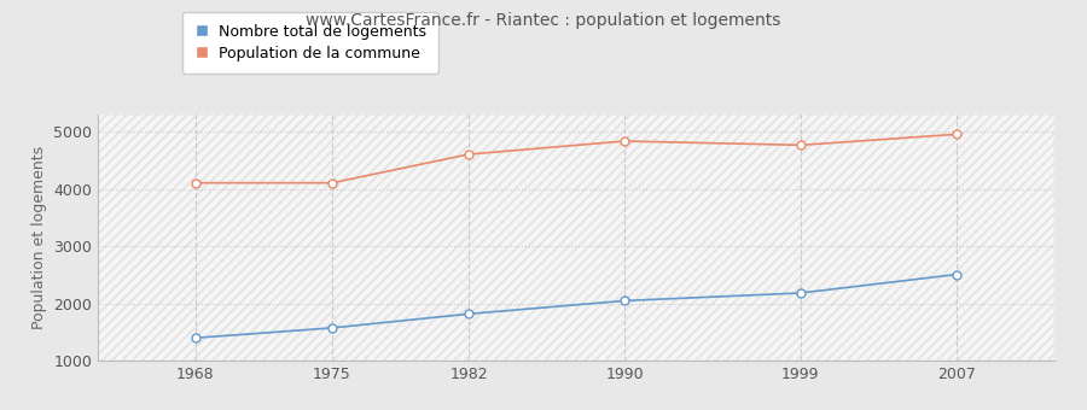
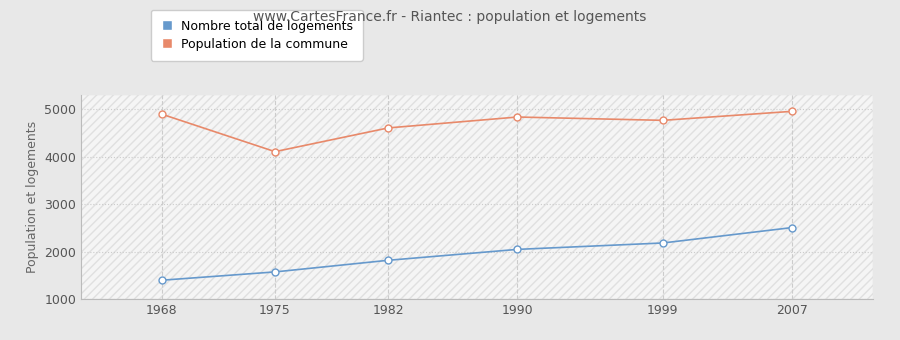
Population de la commune/1968: 4110 -> 4900
